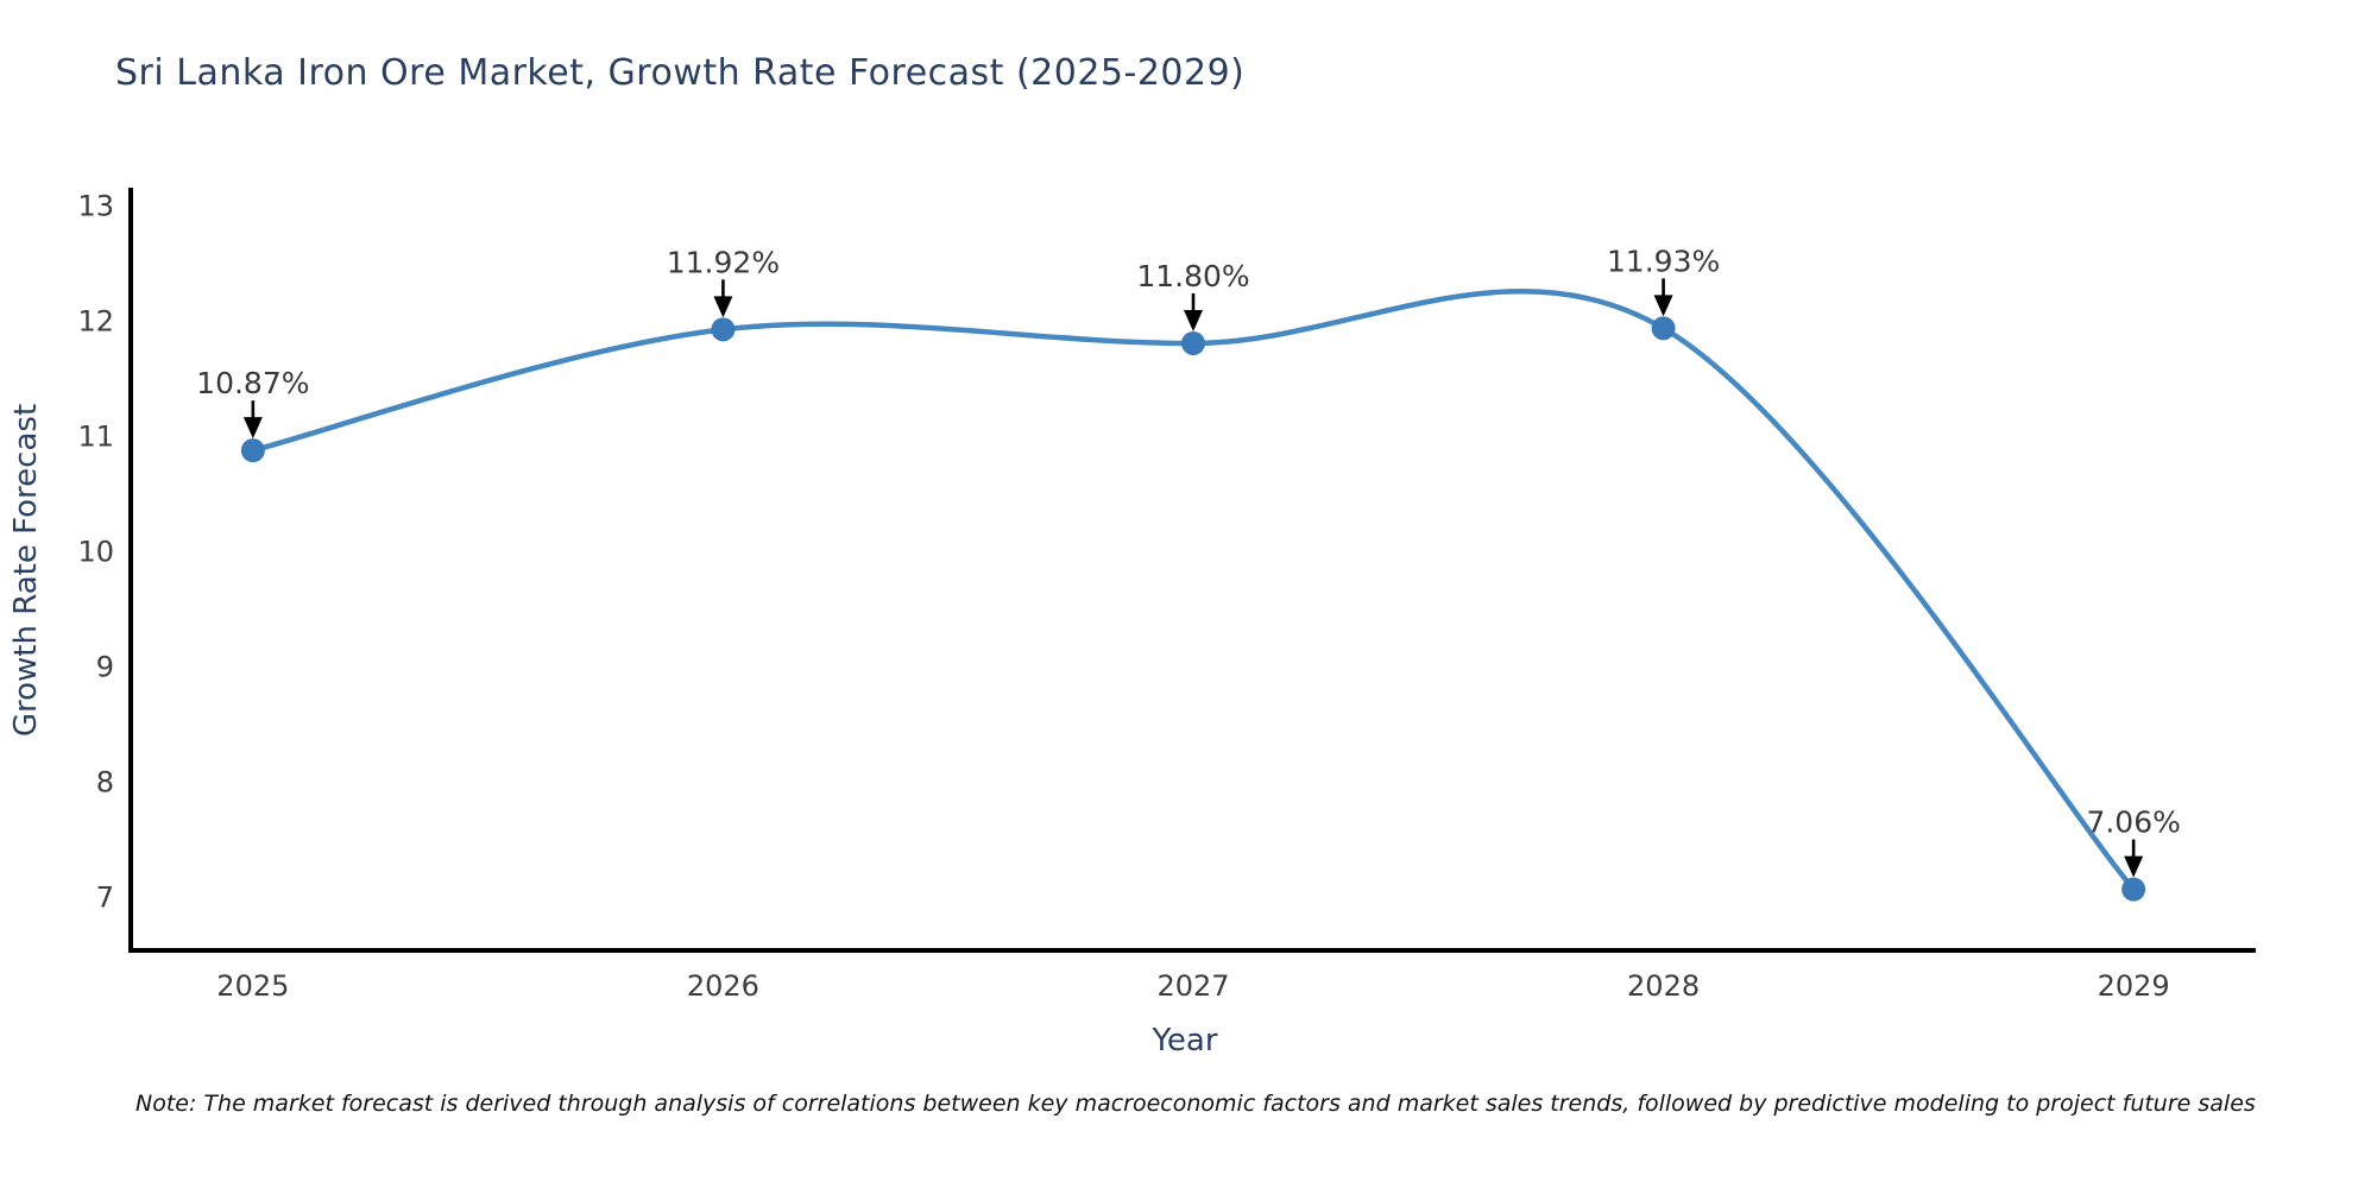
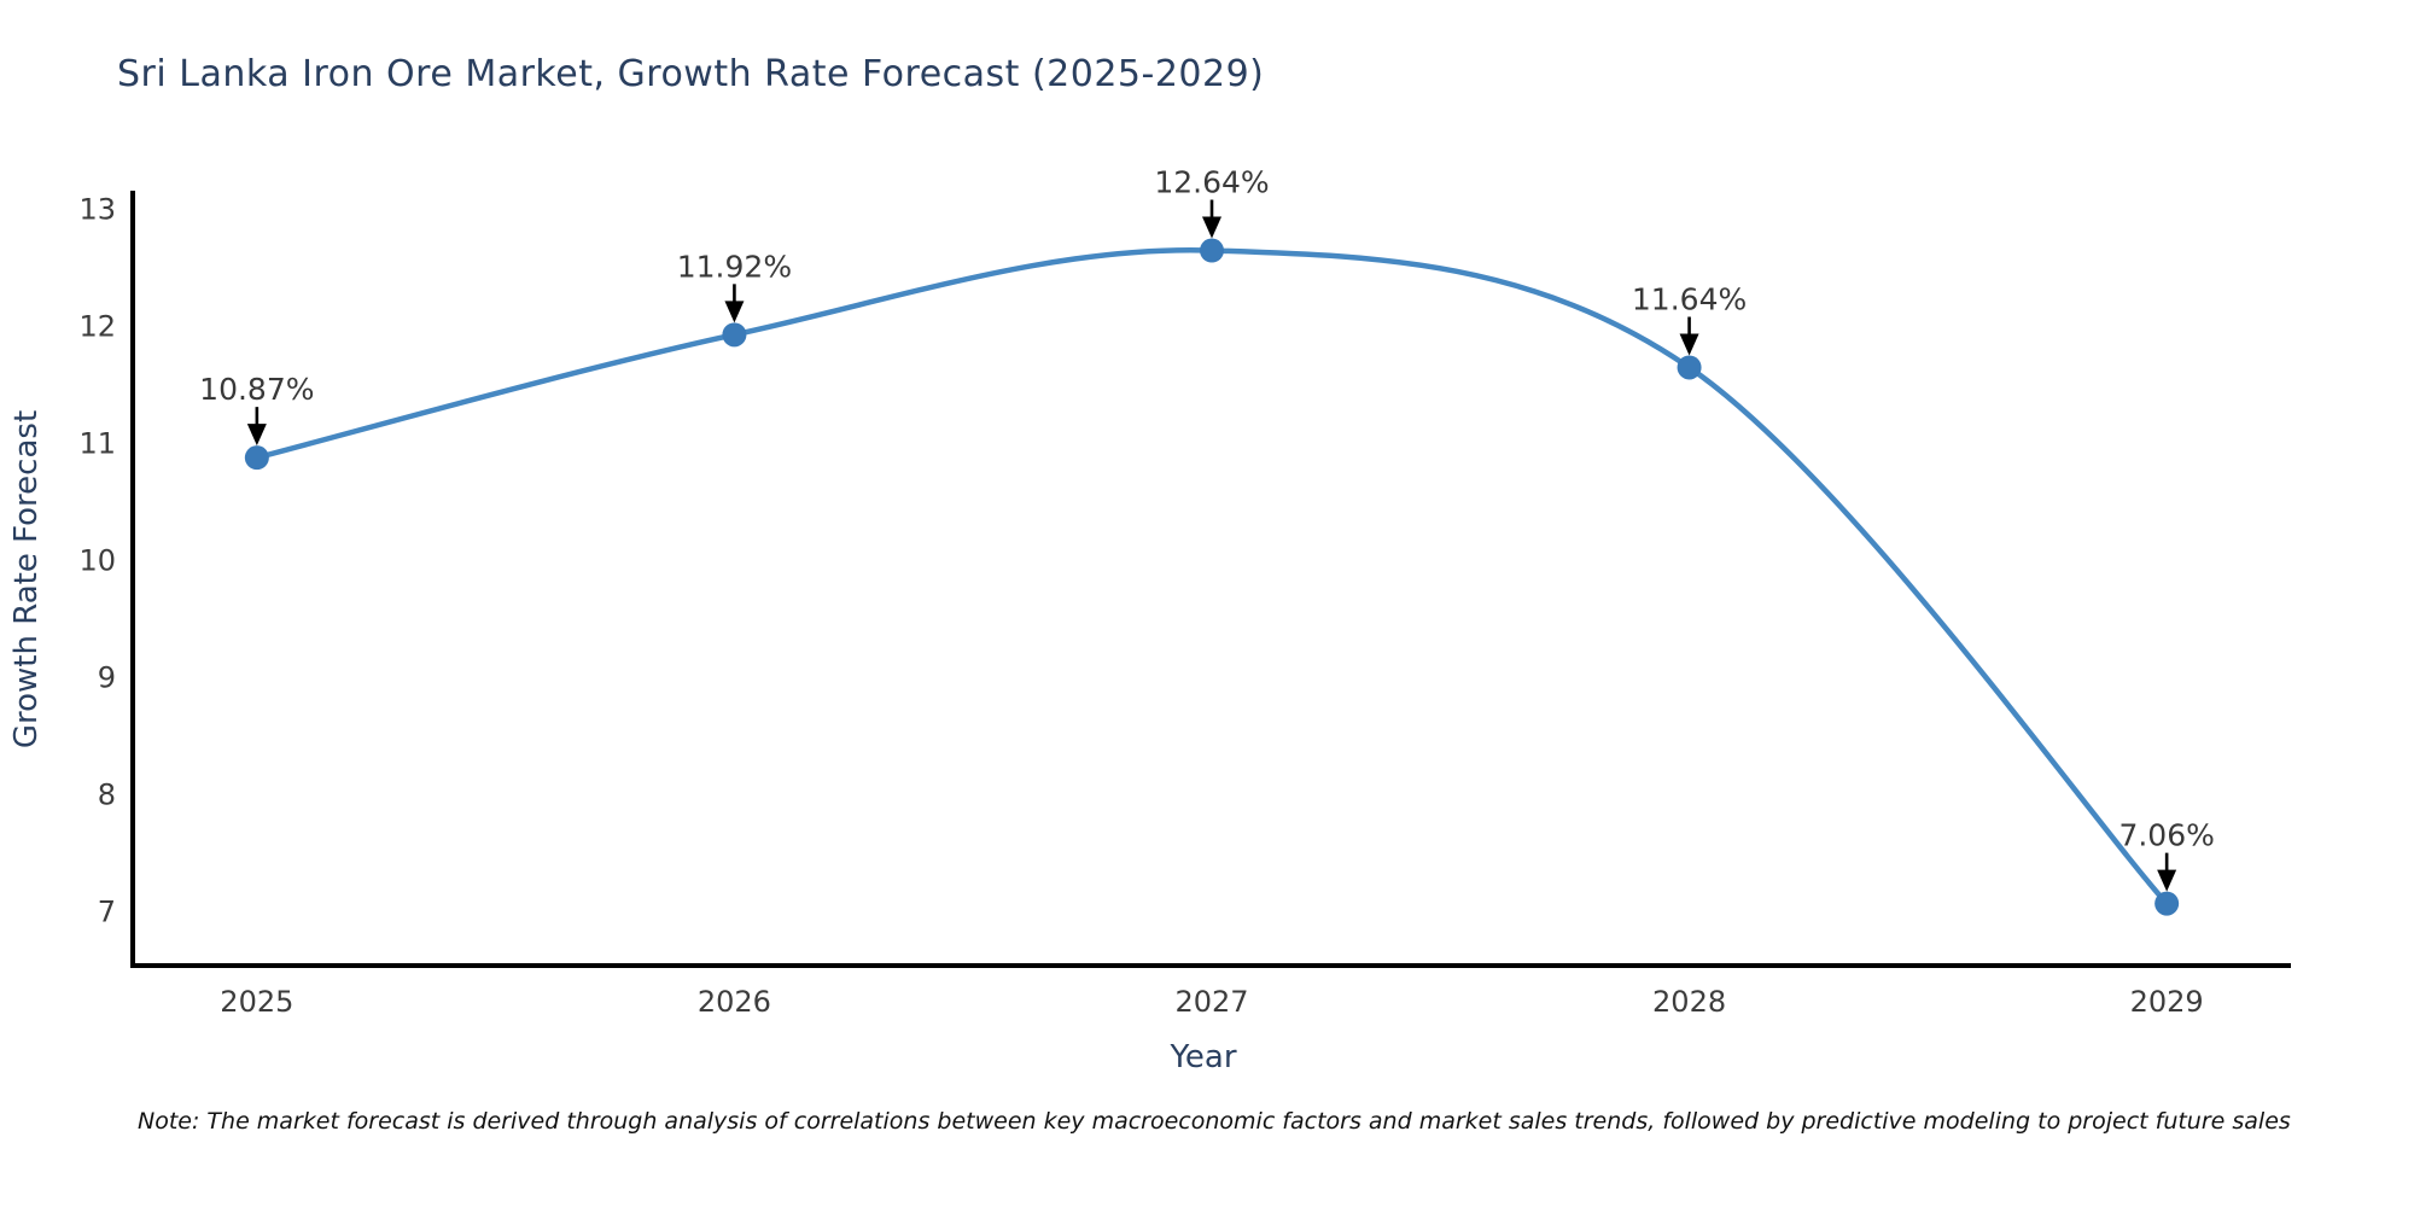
2027: 11.80% -> 12.64%
2028: 11.93% -> 11.64%
